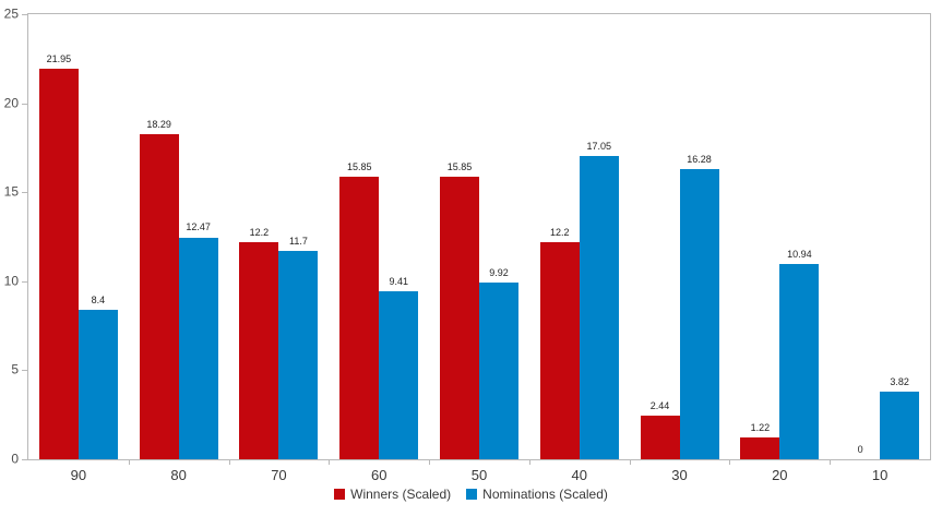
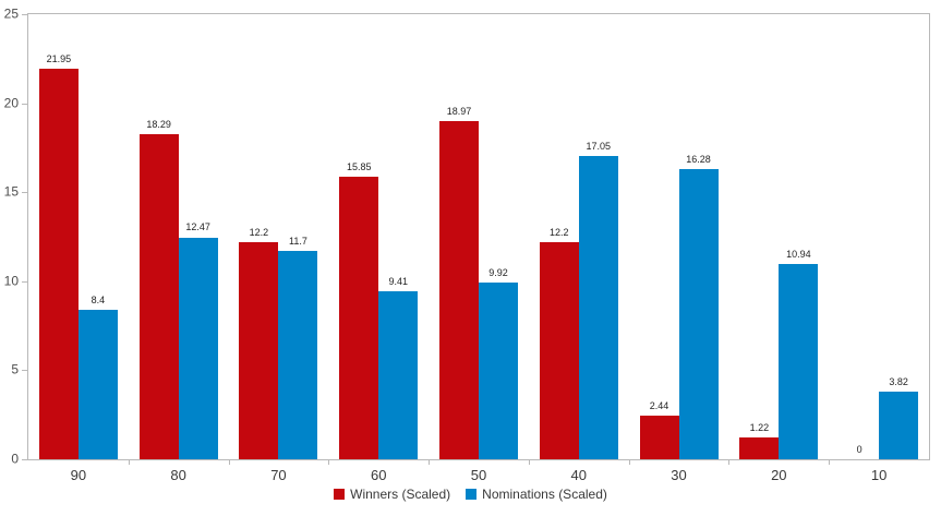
Winners (Scaled)/50: 15.85 -> 18.97
